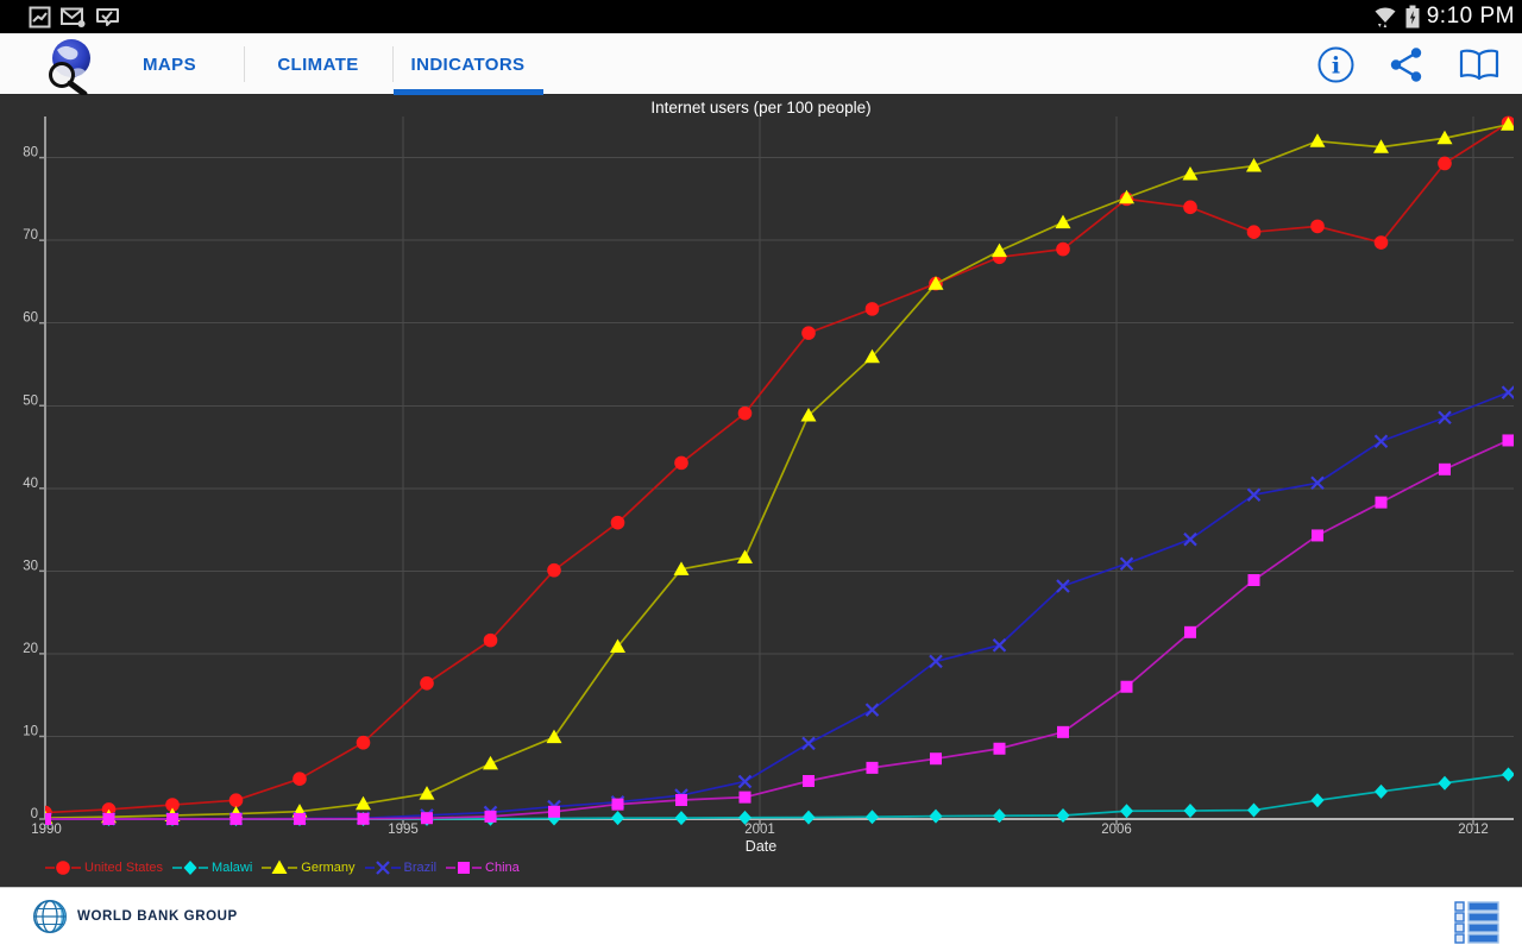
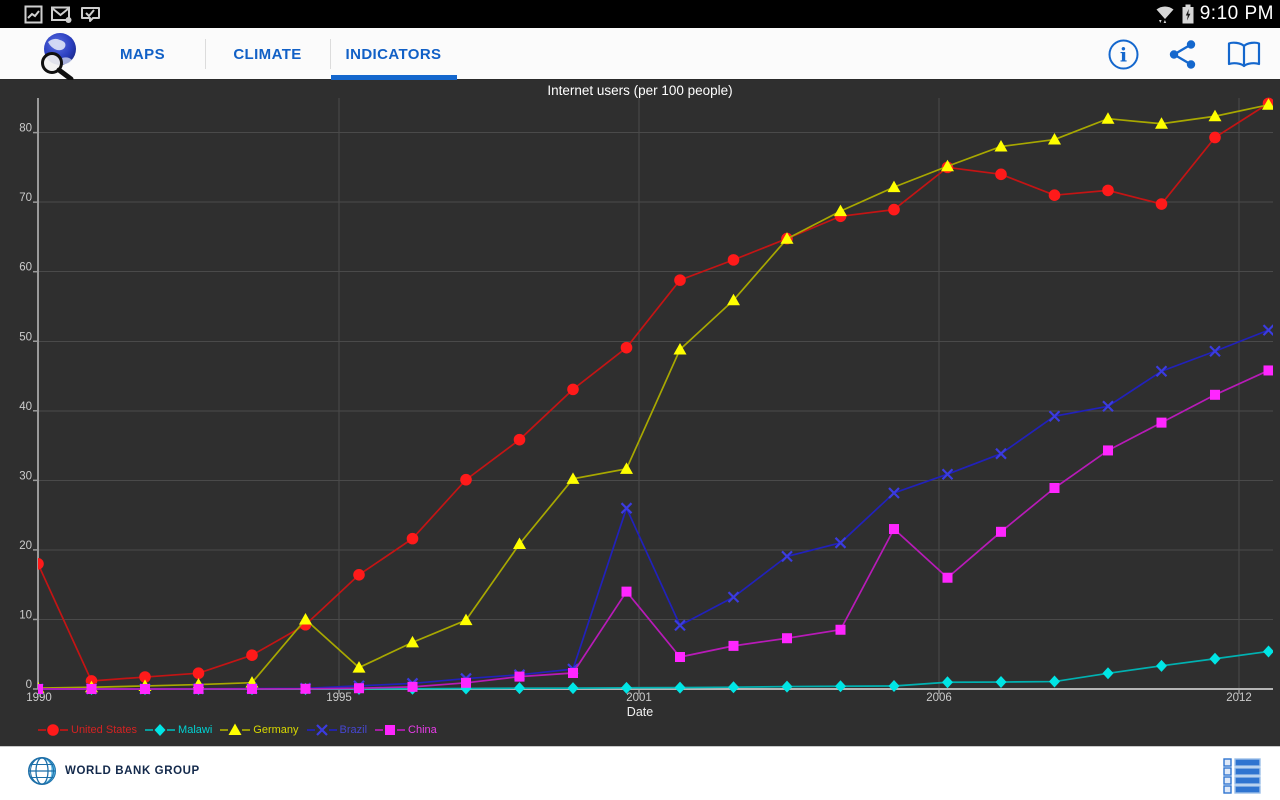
United States/1990: 1 -> 18
Germany/1995: 2 -> 10
Brazil/2001: 5 -> 26
China/2001: 3 -> 14
China/2006: 11 -> 23
